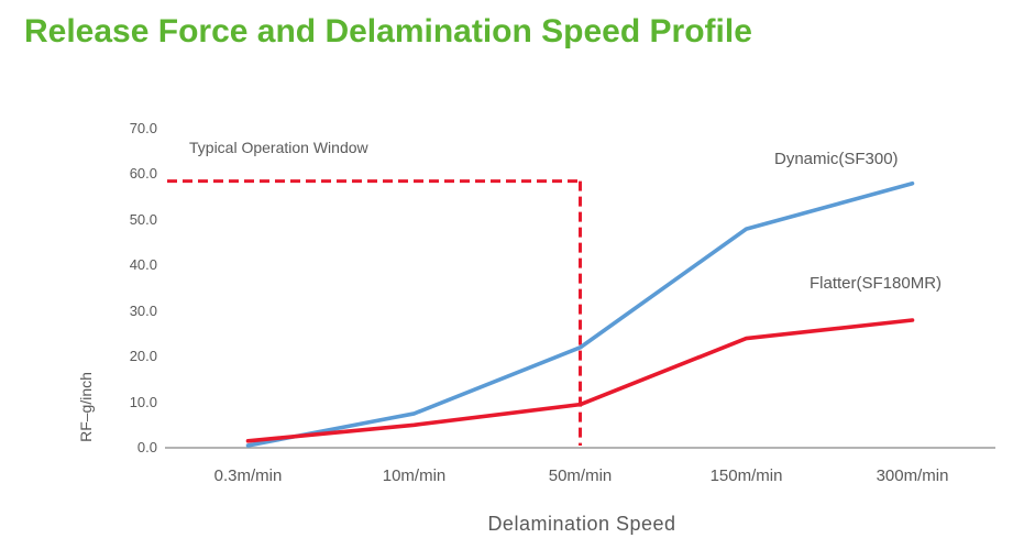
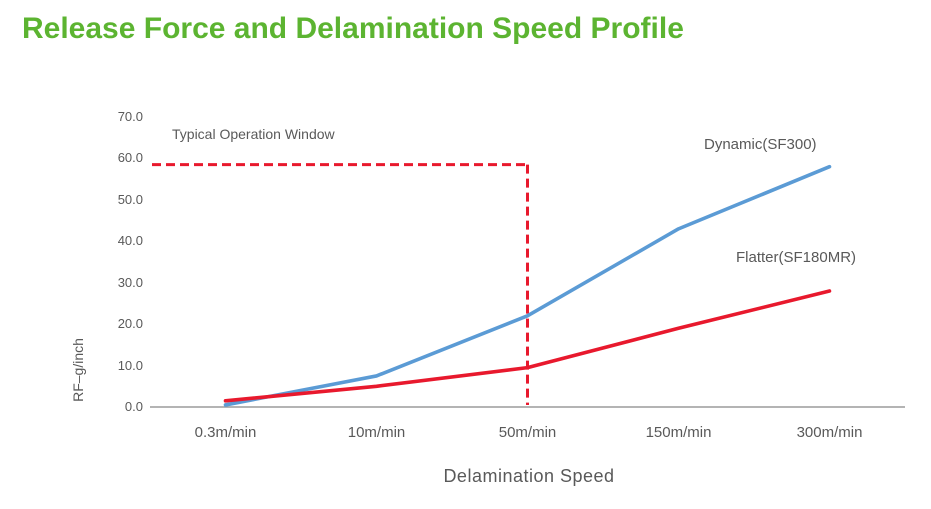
Dynamic(SF300)/150m/min: 48 -> 43
Flatter(SF180MR)/150m/min: 24 -> 19
